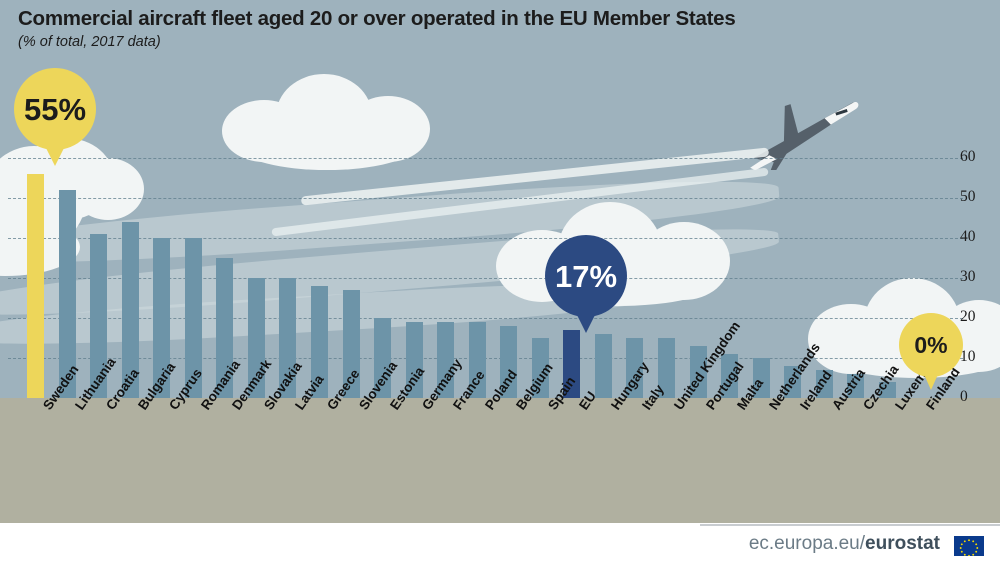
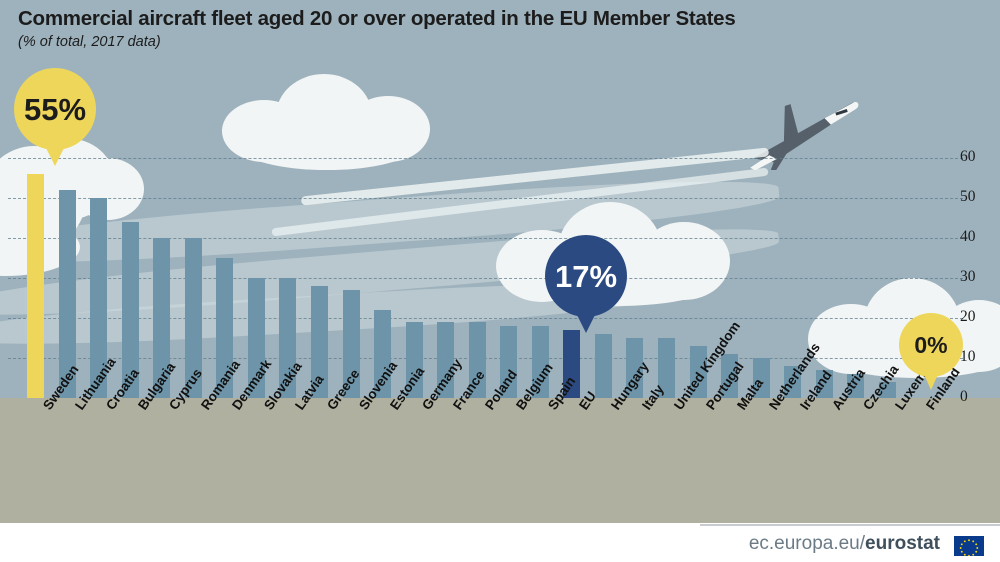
Croatia: 41 -> 50
Estonia: 20 -> 22
Spain: 15 -> 18
